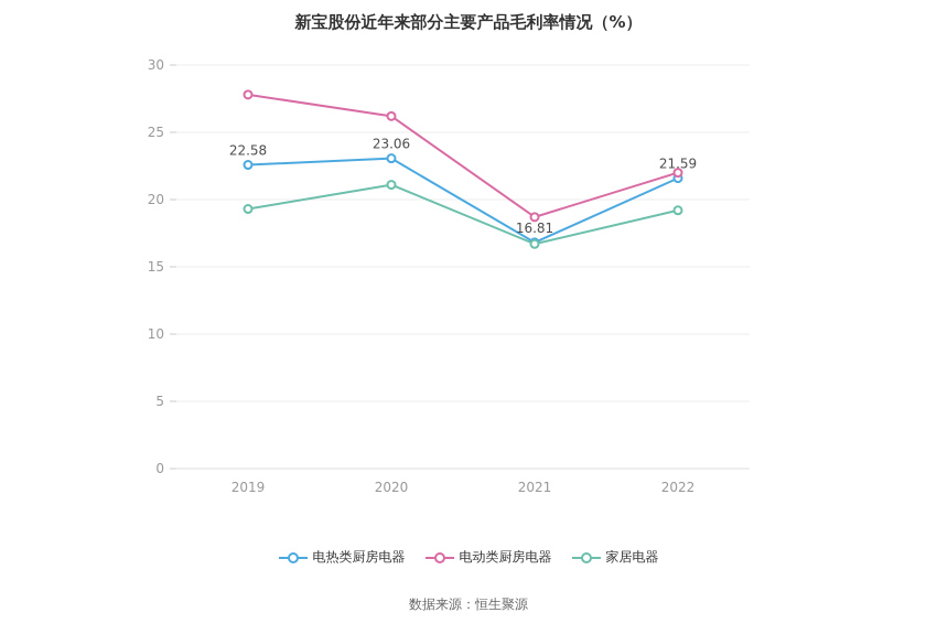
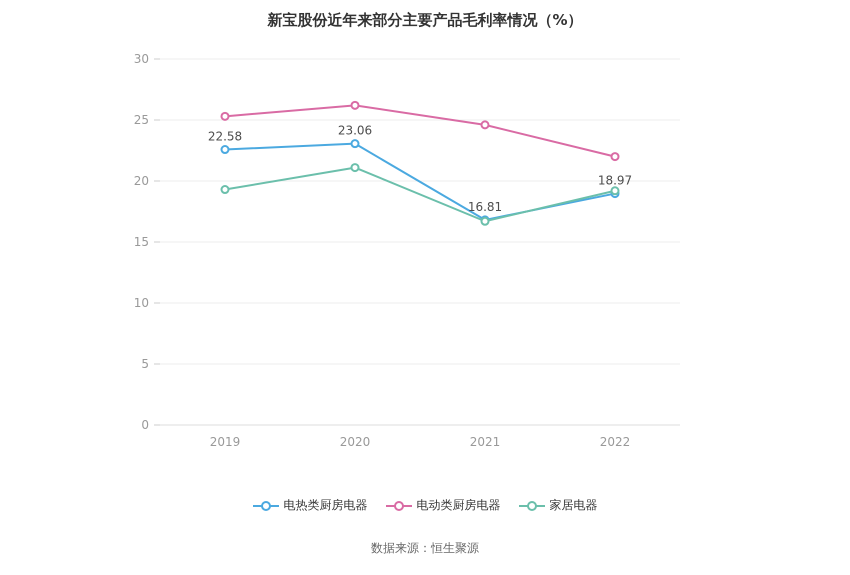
电动类厨房电器/2019: 27.8 -> 25.3
电动类厨房电器/2021: 18.7 -> 24.6
电热类厨房电器/2022: 21.59 -> 18.97
